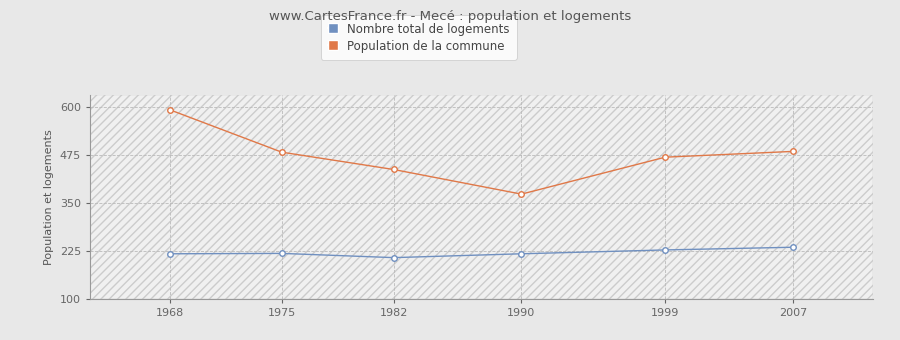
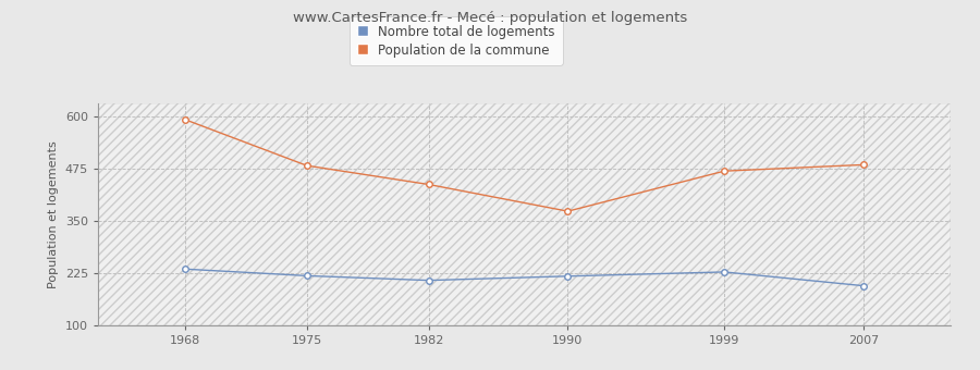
Nombre total de logements/1968: 218 -> 235
Nombre total de logements/2007: 235 -> 195
